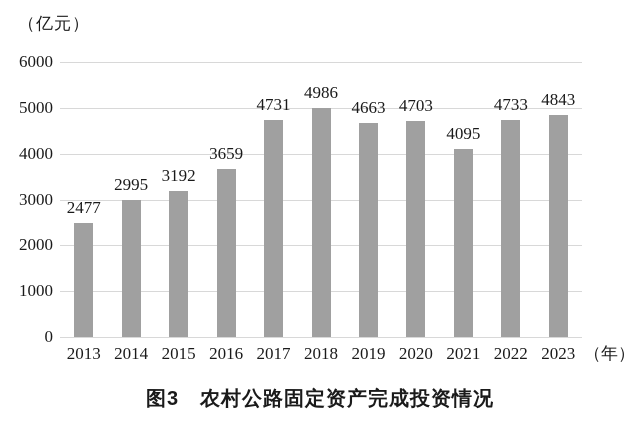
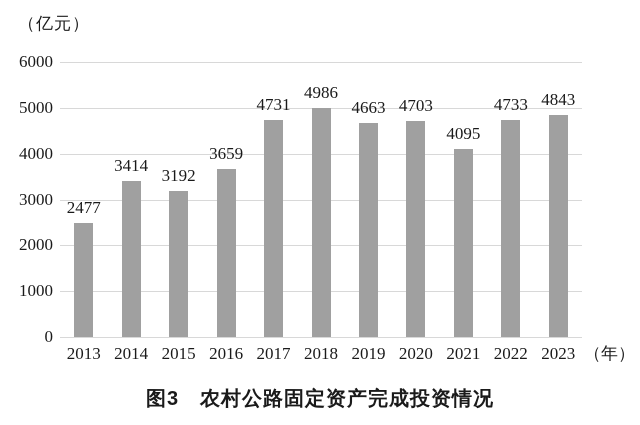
2014: 2995 -> 3414
